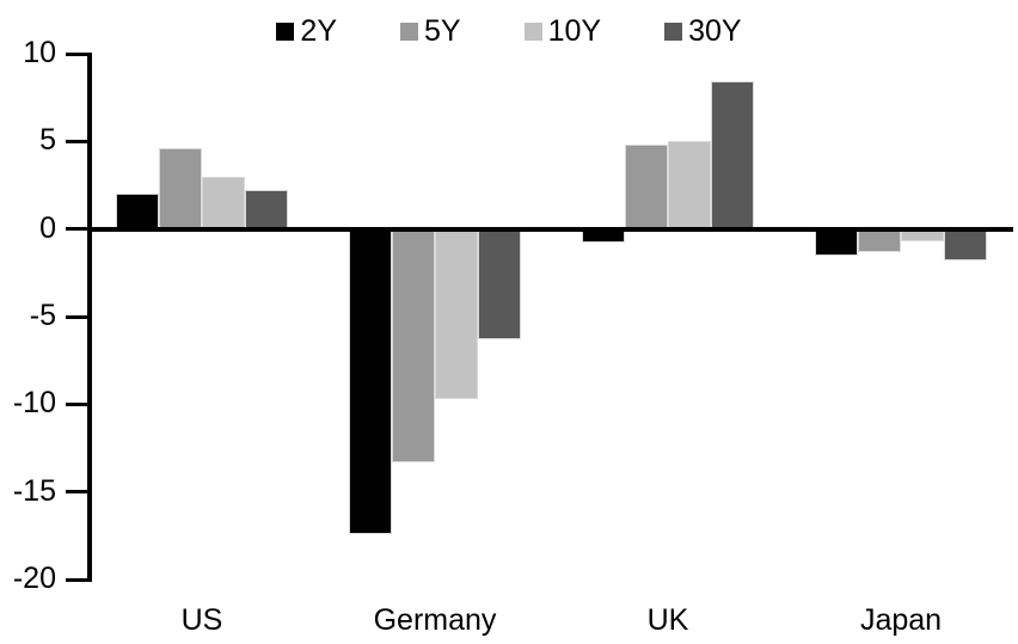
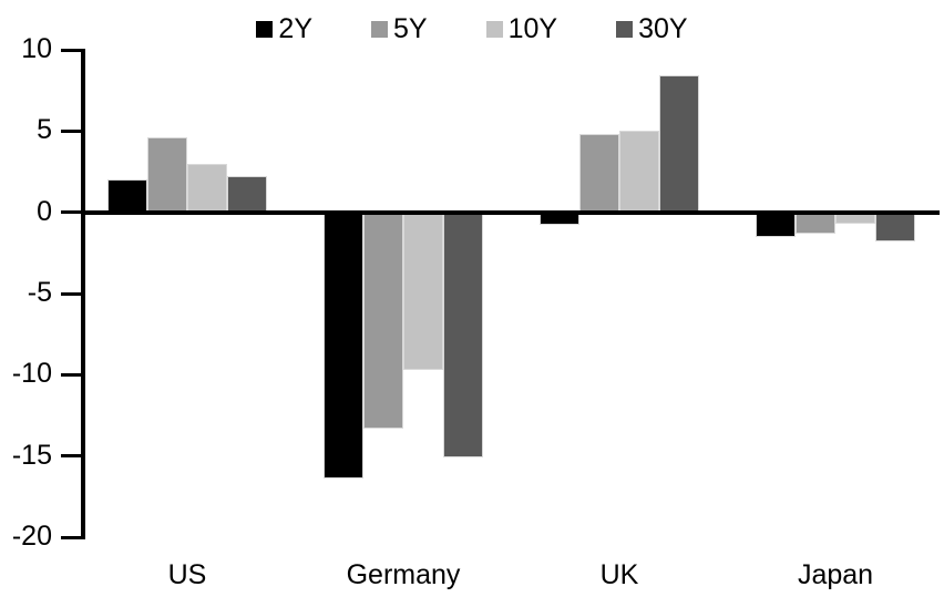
2Y/Germany: -17.4 -> -16.4
30Y/Germany: -6.3 -> -15.1
